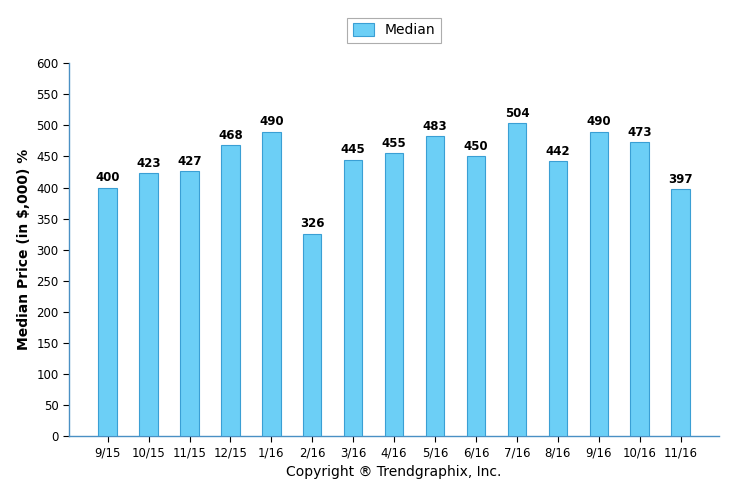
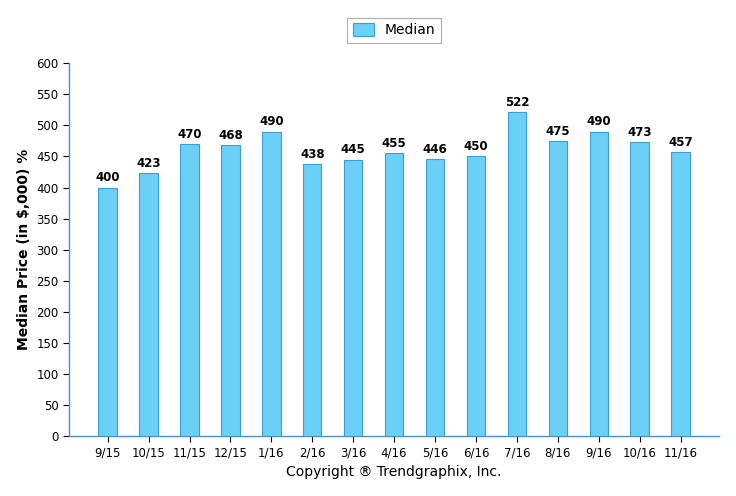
11/15: 427 -> 470
2/16: 326 -> 438
5/16: 483 -> 446
7/16: 504 -> 522
8/16: 442 -> 475
11/16: 397 -> 457
